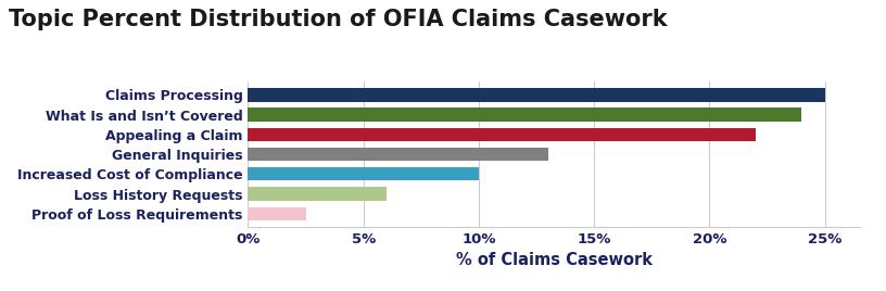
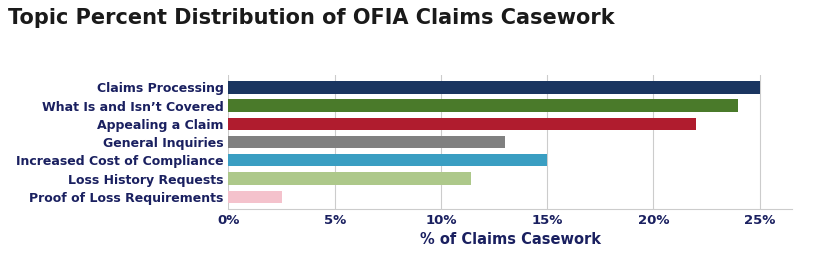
Increased Cost of Compliance: 10.0% -> 15.0%
Loss History Requests: 6.0% -> 11.4%
